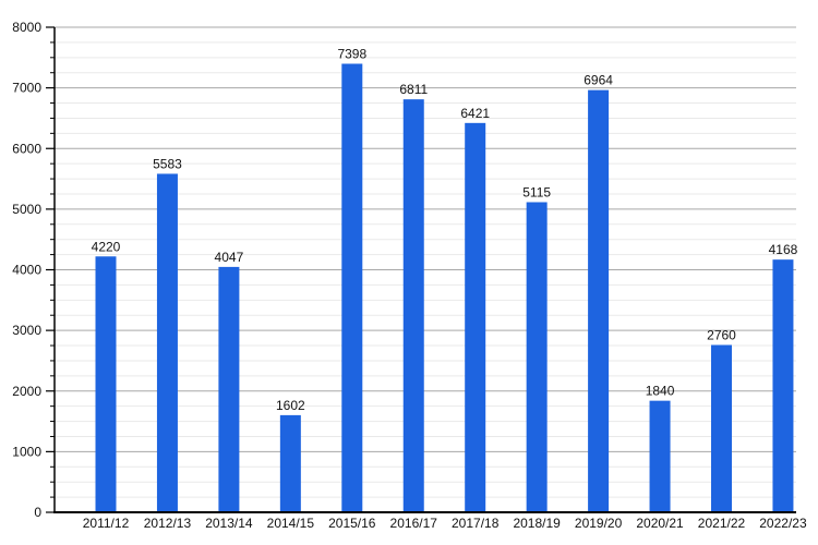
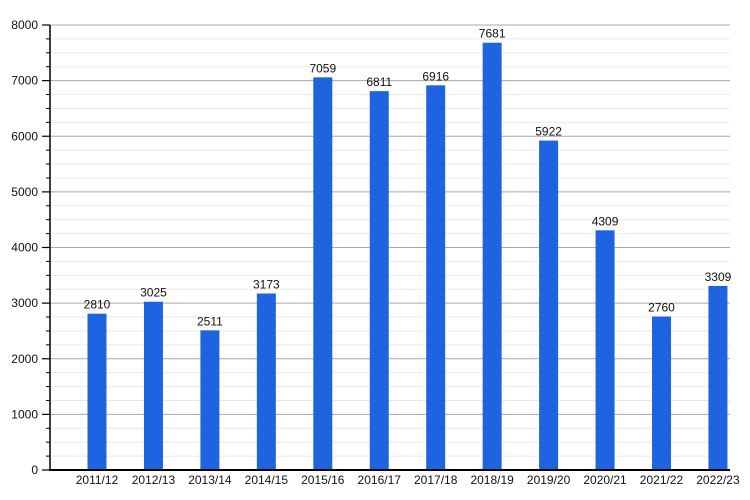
2011/12: 4220 -> 2810
2012/13: 5583 -> 3025
2013/14: 4047 -> 2511
2014/15: 1602 -> 3173
2015/16: 7398 -> 7059
2017/18: 6421 -> 6916
2018/19: 5115 -> 7681
2019/20: 6964 -> 5922
2020/21: 1840 -> 4309
2022/23: 4168 -> 3309
